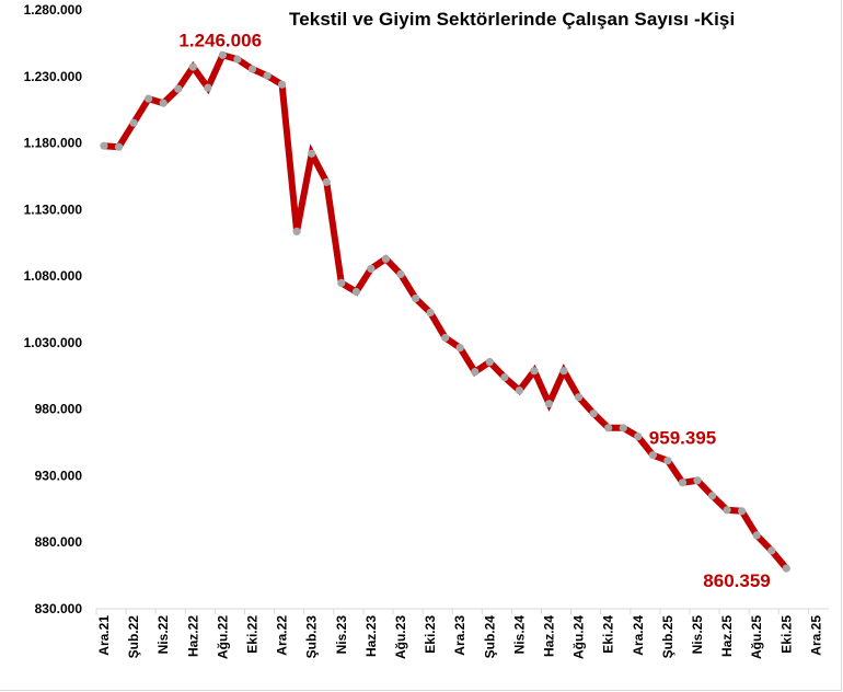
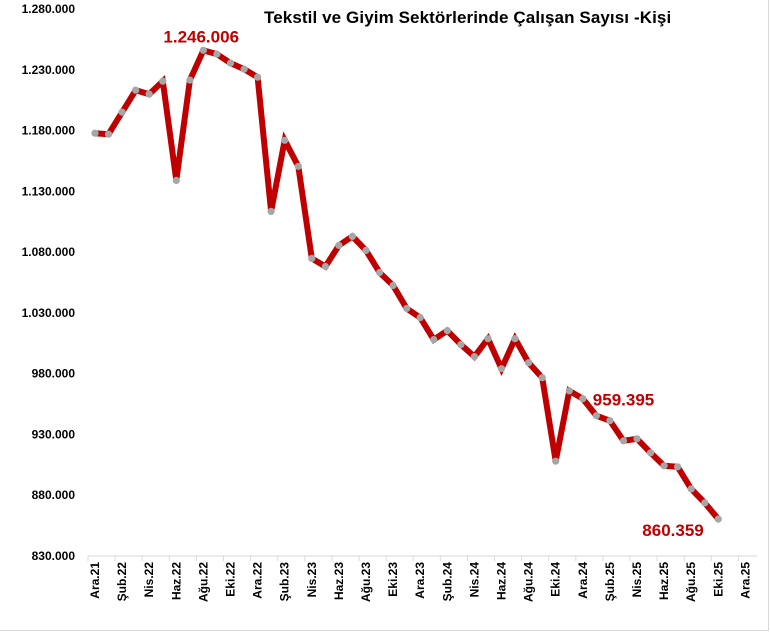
Haz.22: 1237000 -> 1139000
Eki.24: 966000 -> 908000
